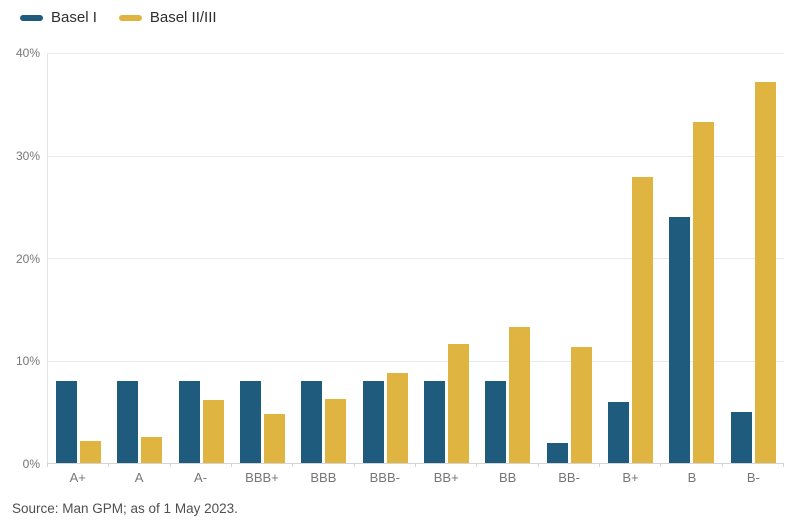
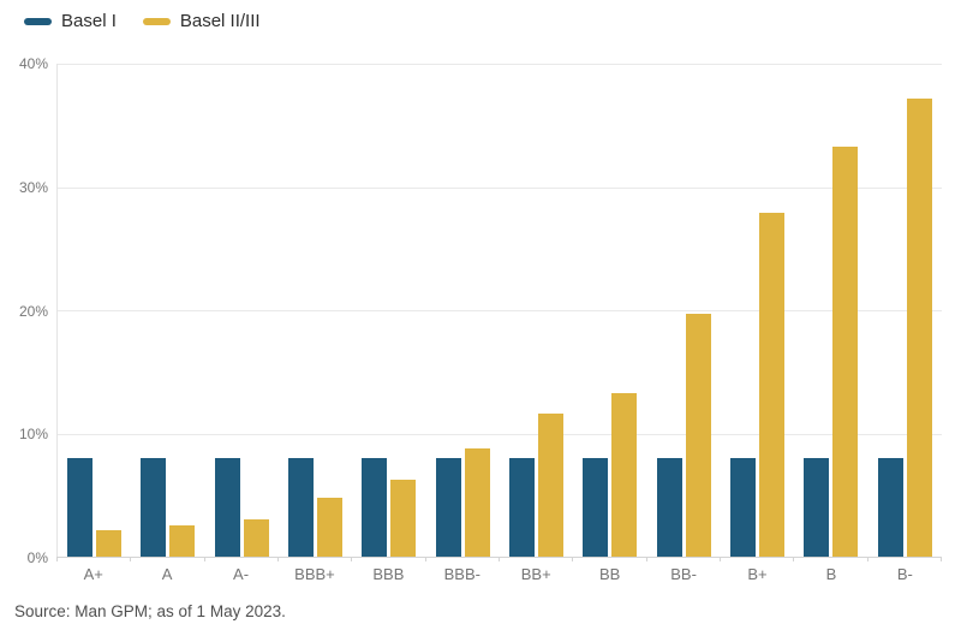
Basel II/III/A-: 6.1% -> 3.0%
Basel I/BB-: 2% -> 8%
Basel II/III/BB-: 11.3% -> 19.7%
Basel I/B+: 6% -> 8%
Basel I/B: 24% -> 8%
Basel I/B-: 5% -> 8%
